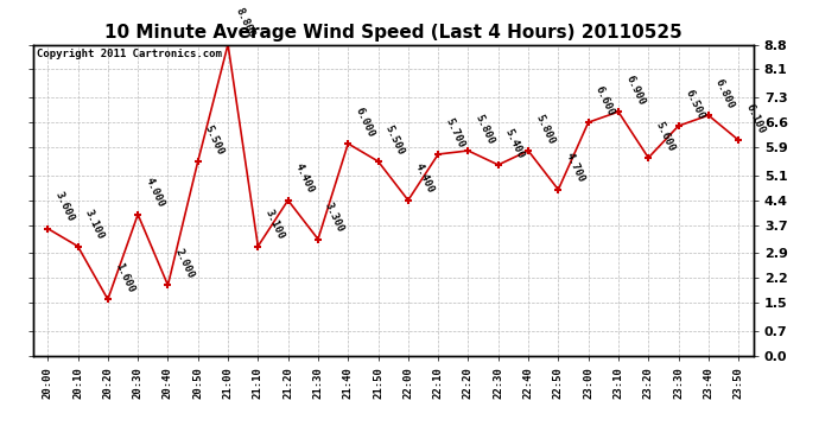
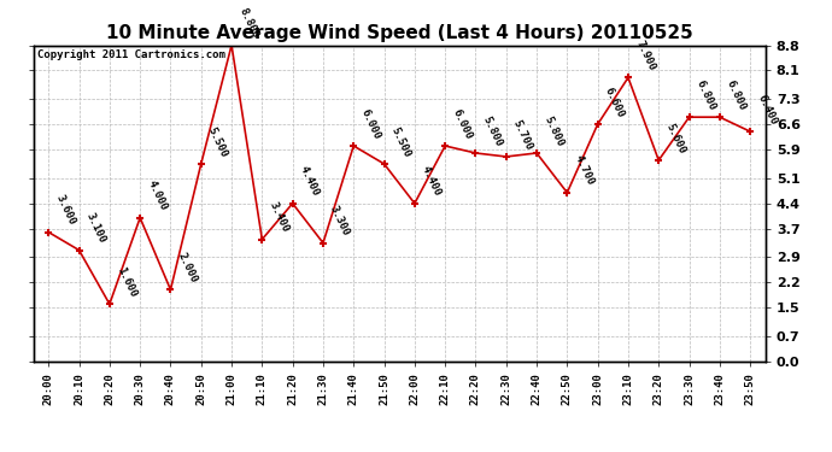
21:10: 3.100 -> 3.400
22:10: 5.700 -> 6.000
22:30: 5.400 -> 5.700
23:10: 6.900 -> 7.900
23:30: 6.500 -> 6.800
23:50: 6.100 -> 6.400
